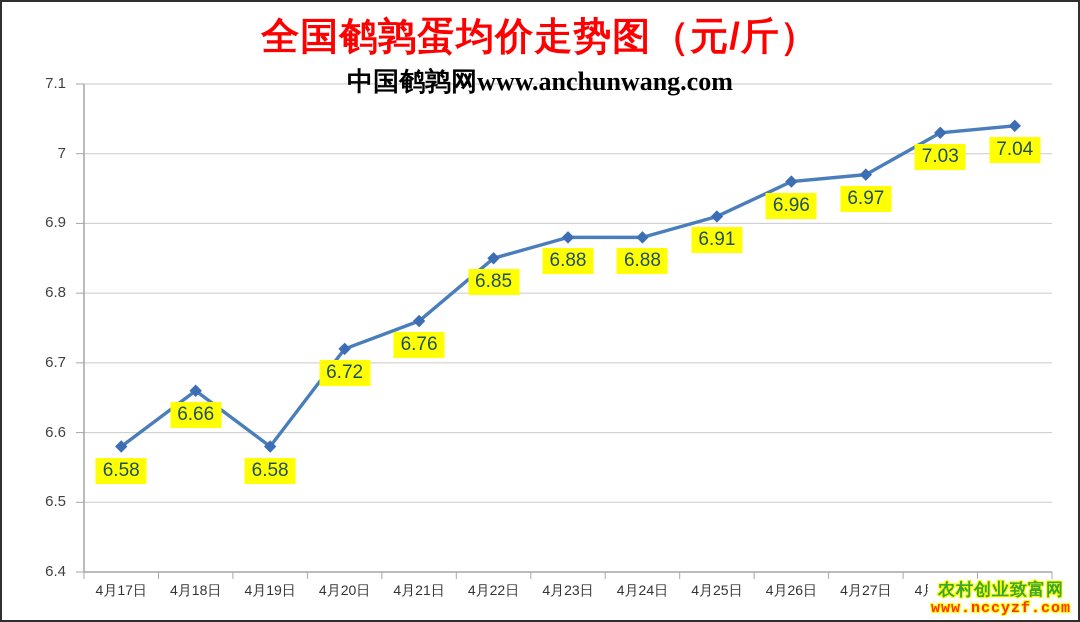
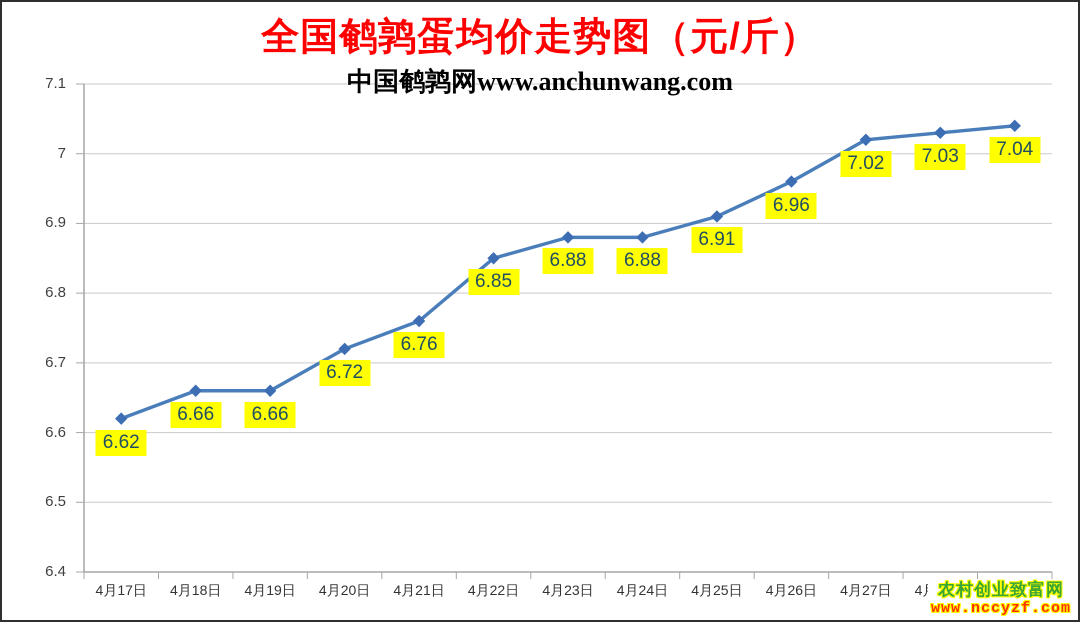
4月17日: 6.58 -> 6.62
4月19日: 6.58 -> 6.66
4月27日: 6.97 -> 7.02
